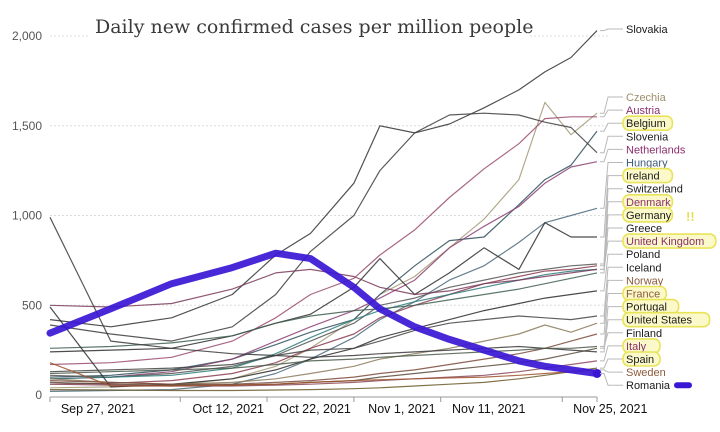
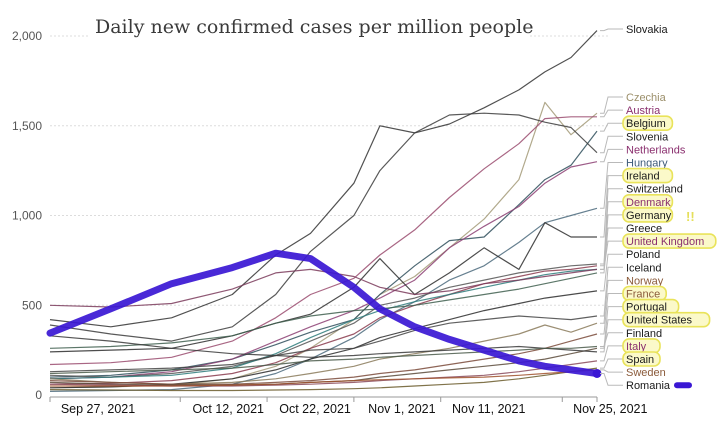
Poland/0: 490 -> 40
United States/0: 990 -> 330
Sweden/0: 180 -> 50
